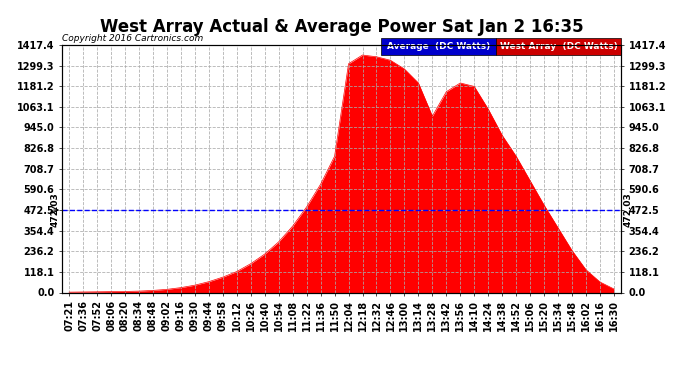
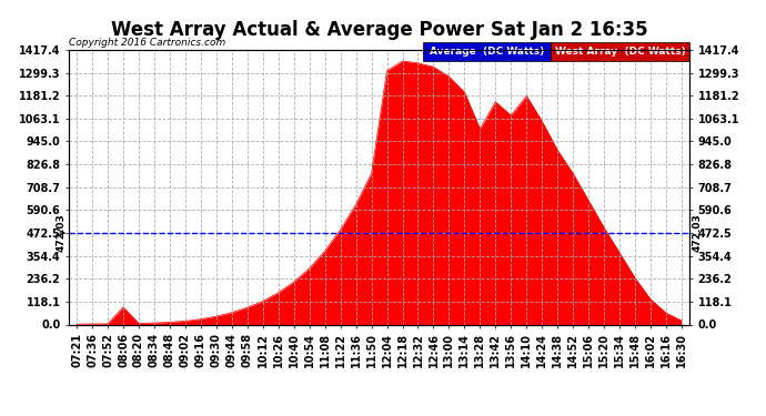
08:06: 0 -> 90
13:56: 1200 -> 1080
